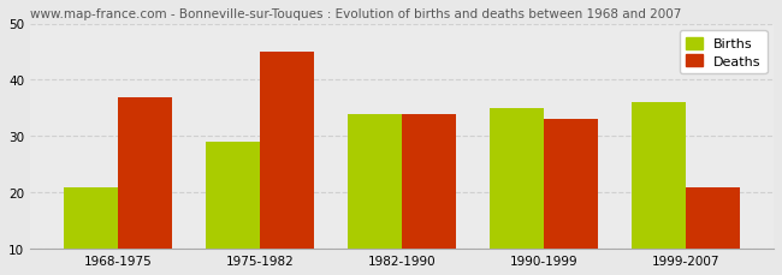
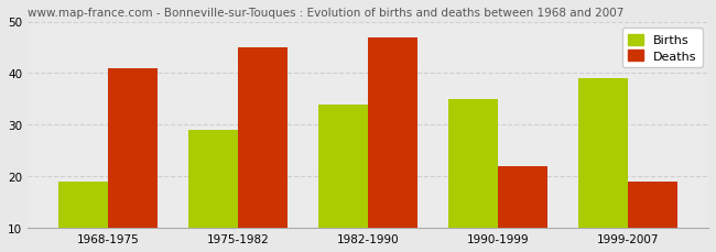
Births/1968-1975: 21 -> 19
Deaths/1968-1975: 37 -> 41
Deaths/1982-1990: 34 -> 47
Deaths/1990-1999: 33 -> 22
Births/1999-2007: 36 -> 39
Deaths/1999-2007: 21 -> 19
